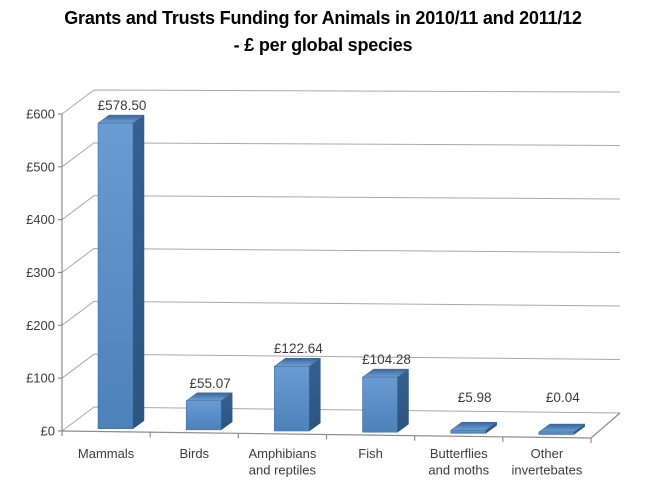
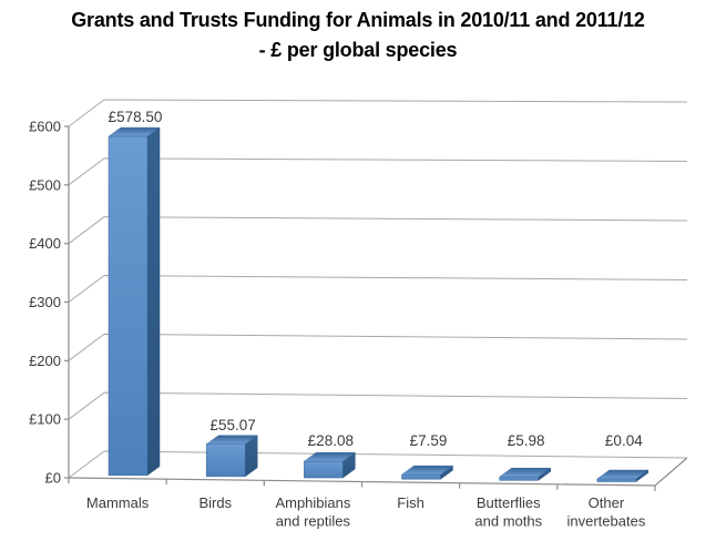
Amphibians and reptiles: £122.64 -> £28.08
Fish: £104.28 -> £7.59
